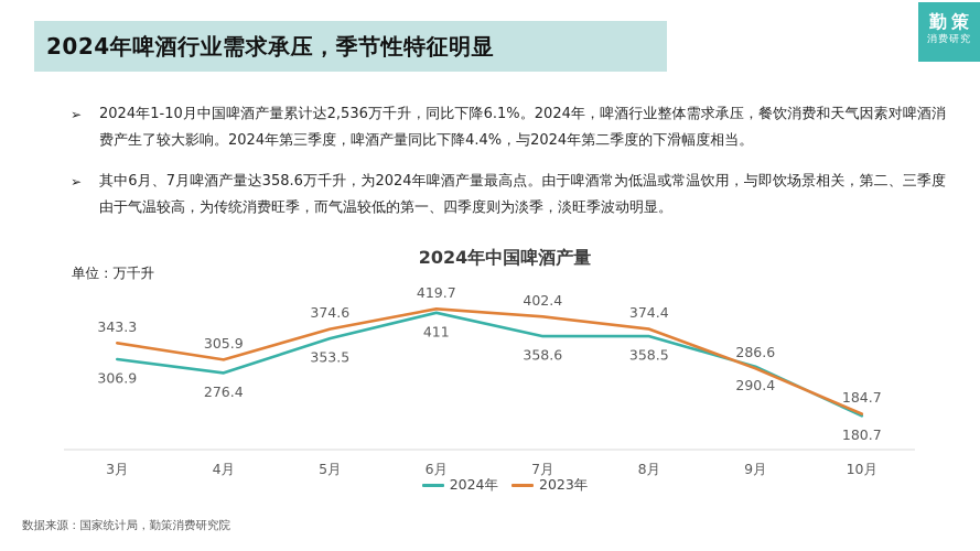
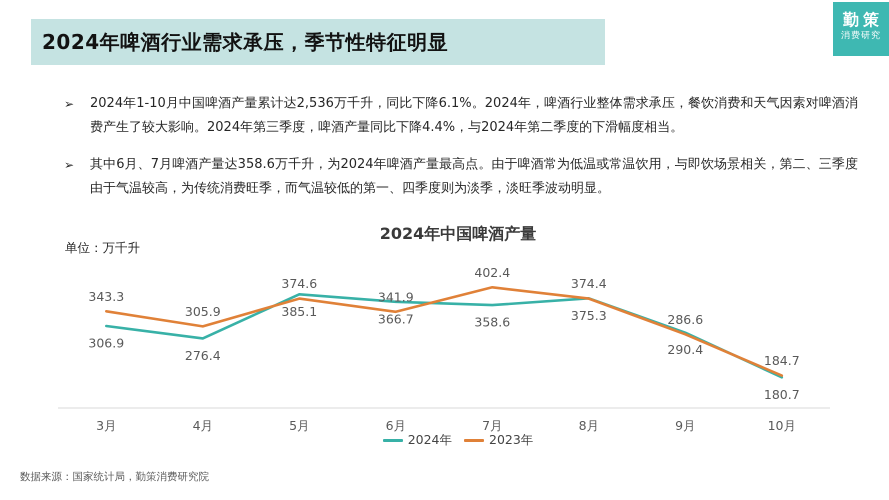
2024年/5月: 353.5 -> 385.1
2024年/6月: 411 -> 366.7
2023年/6月: 419.7 -> 341.9
2024年/8月: 358.5 -> 375.3
